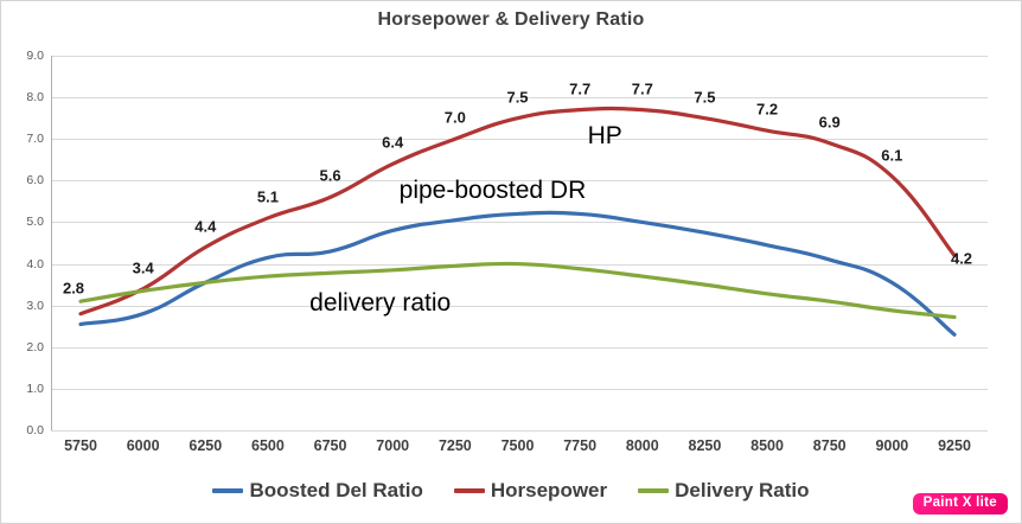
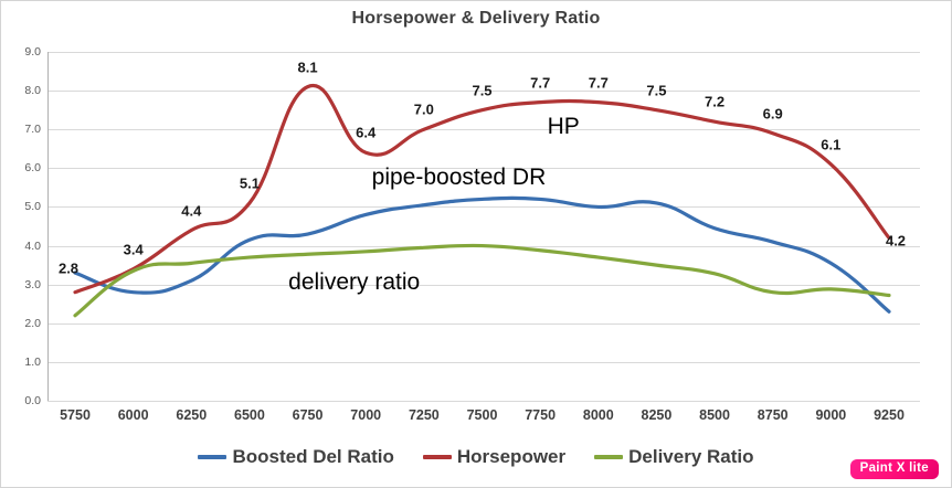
Boosted Del Ratio/5750: 2.5 -> 3.3
Delivery Ratio/5750: 3.1 -> 2.2
Boosted Del Ratio/6250: 3.5 -> 3.1
Horsepower/6750: 5.6 -> 8.1
Boosted Del Ratio/8250: 4.8 -> 5.1
Delivery Ratio/8750: 3.1 -> 2.8
